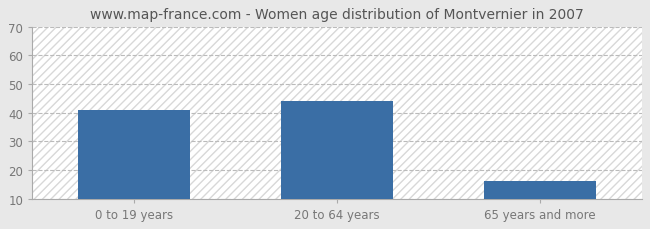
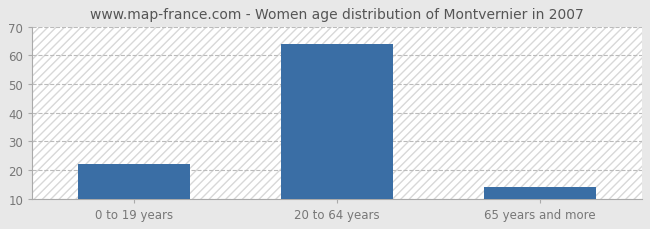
0 to 19 years: 41 -> 22
20 to 64 years: 44 -> 64
65 years and more: 16 -> 14
